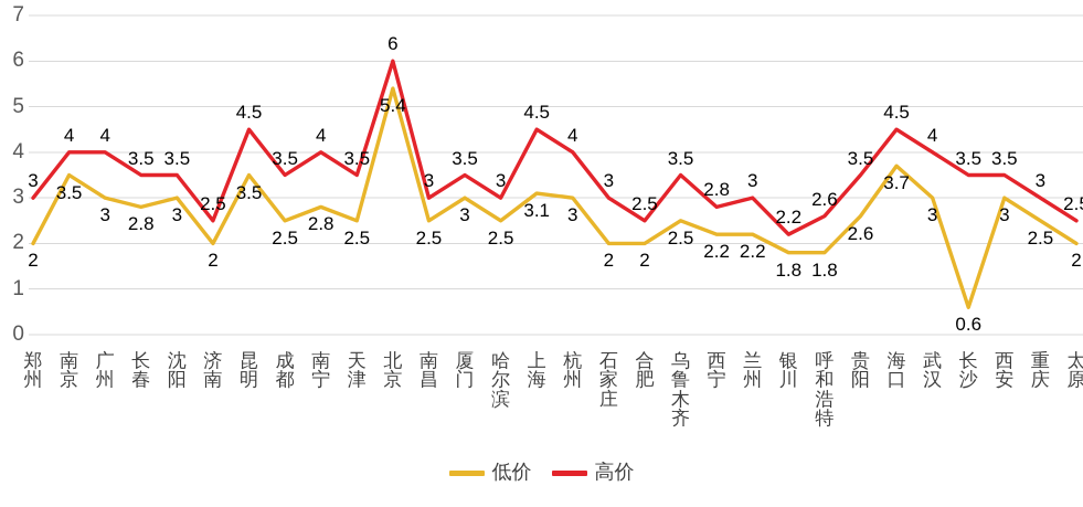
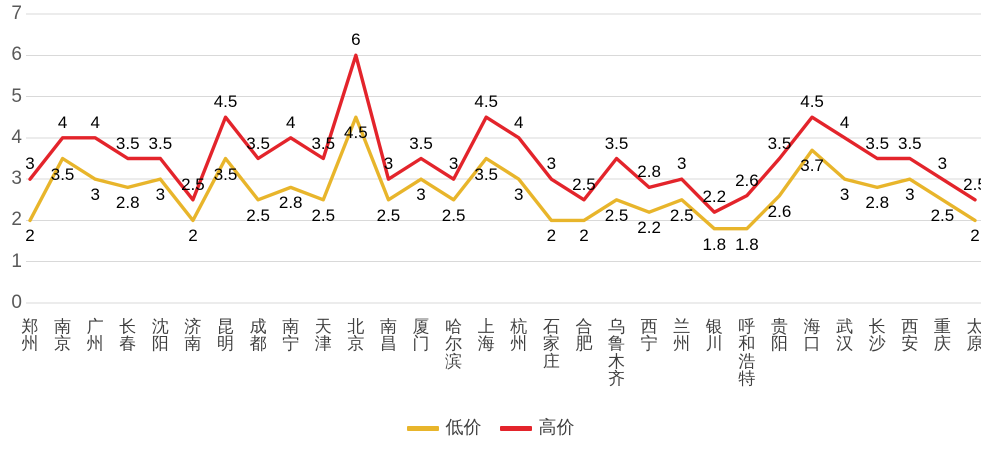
低价/北京: 5.4 -> 4.5
低价/上海: 3.1 -> 3.5
低价/兰州: 2.2 -> 2.5
低价/长沙: 0.6 -> 2.8
